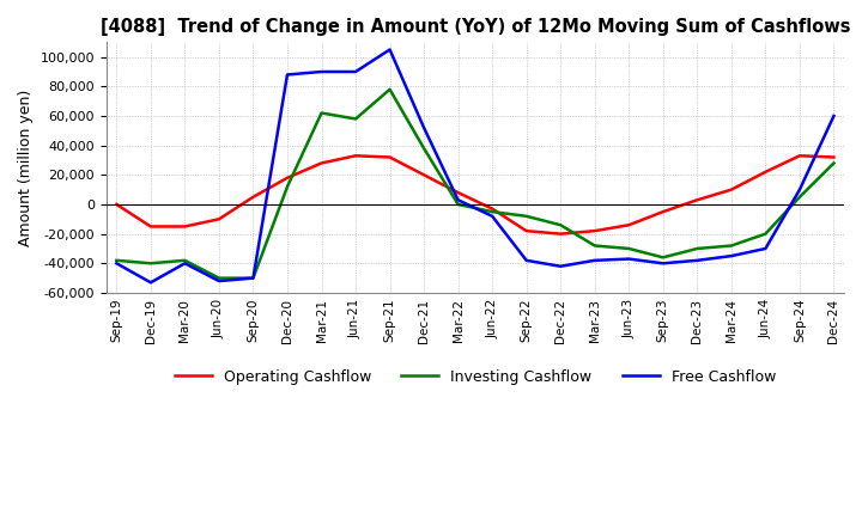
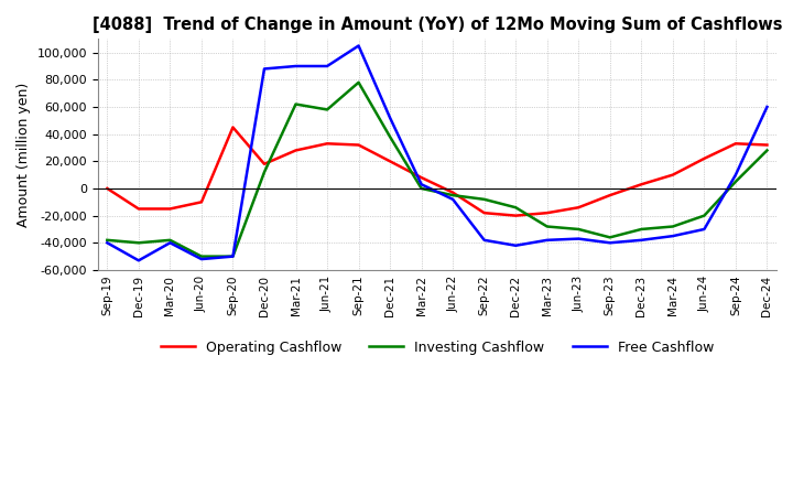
Operating Cashflow/Sep-20: 5,000 -> 45,000
